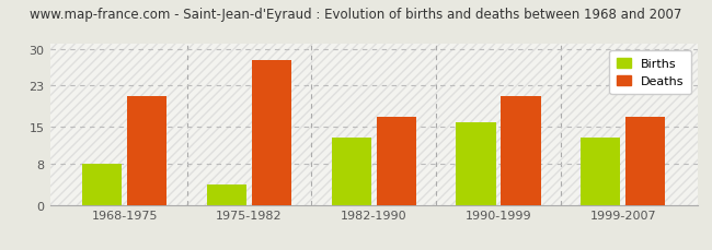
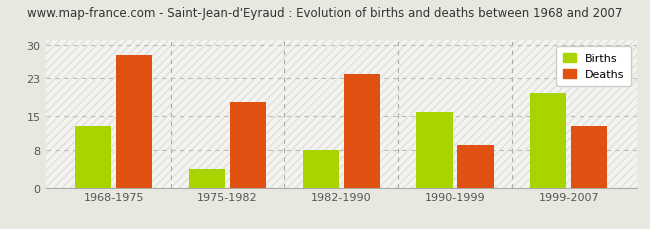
Births/1968-1975: 8 -> 13
Deaths/1968-1975: 21 -> 28
Deaths/1975-1982: 28 -> 18
Births/1982-1990: 13 -> 8
Deaths/1982-1990: 17 -> 24
Deaths/1990-1999: 21 -> 9
Births/1999-2007: 13 -> 20
Deaths/1999-2007: 17 -> 13
